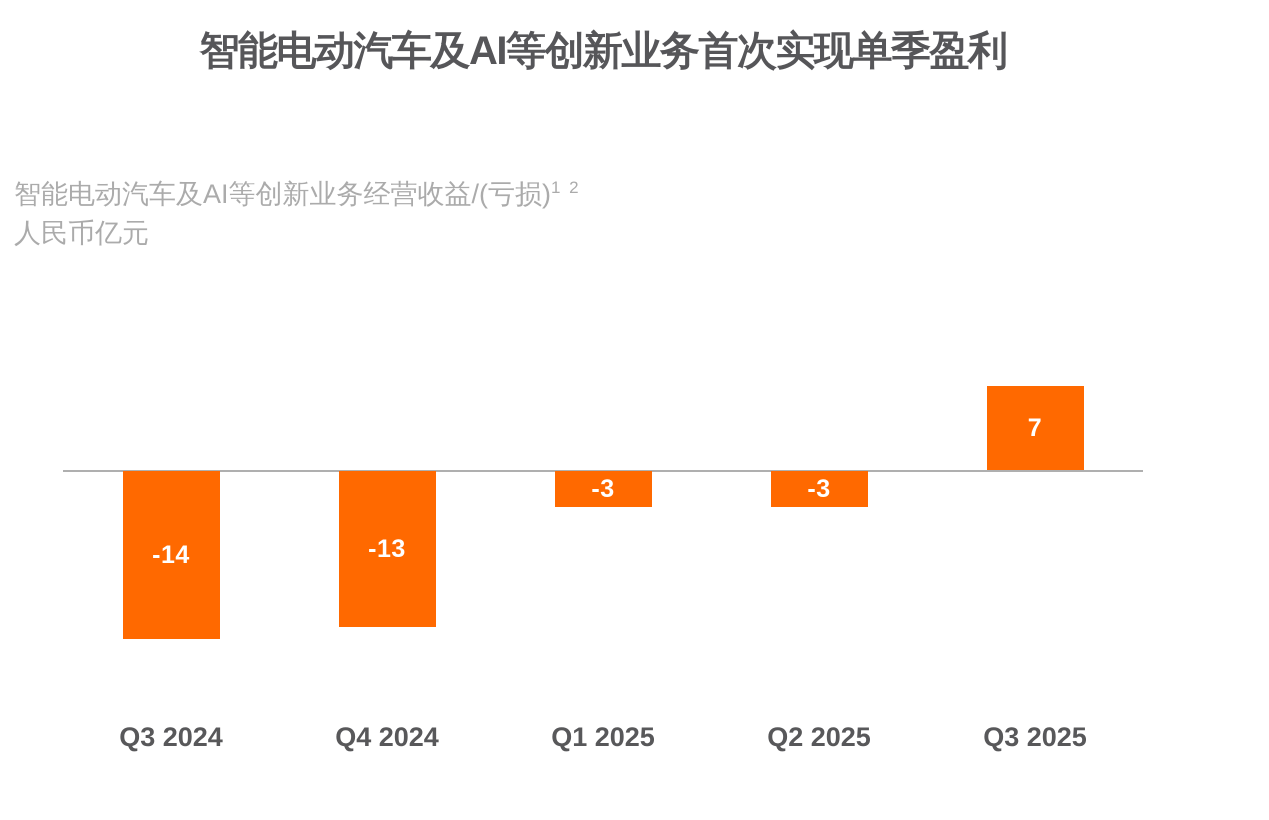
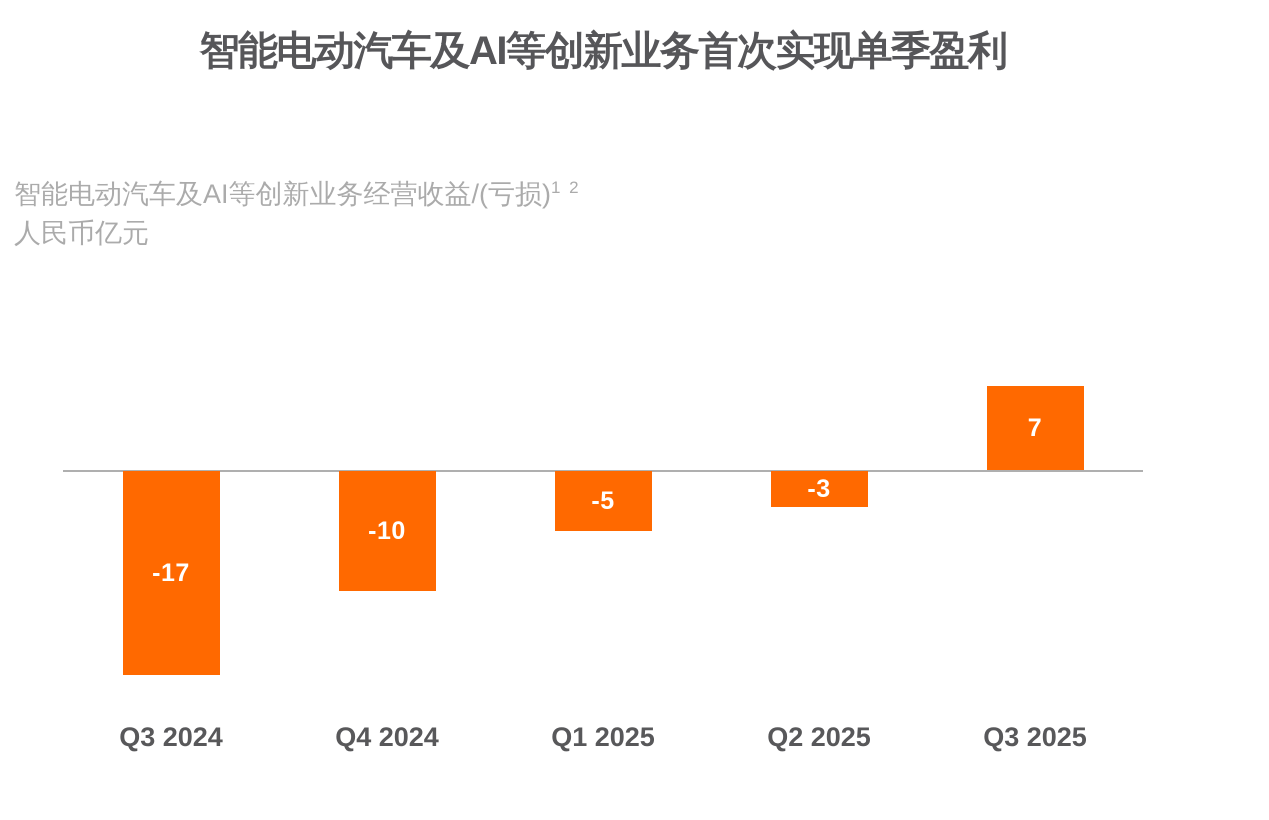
Q3 2024: -14 -> -17
Q4 2024: -13 -> -10
Q1 2025: -3 -> -5
